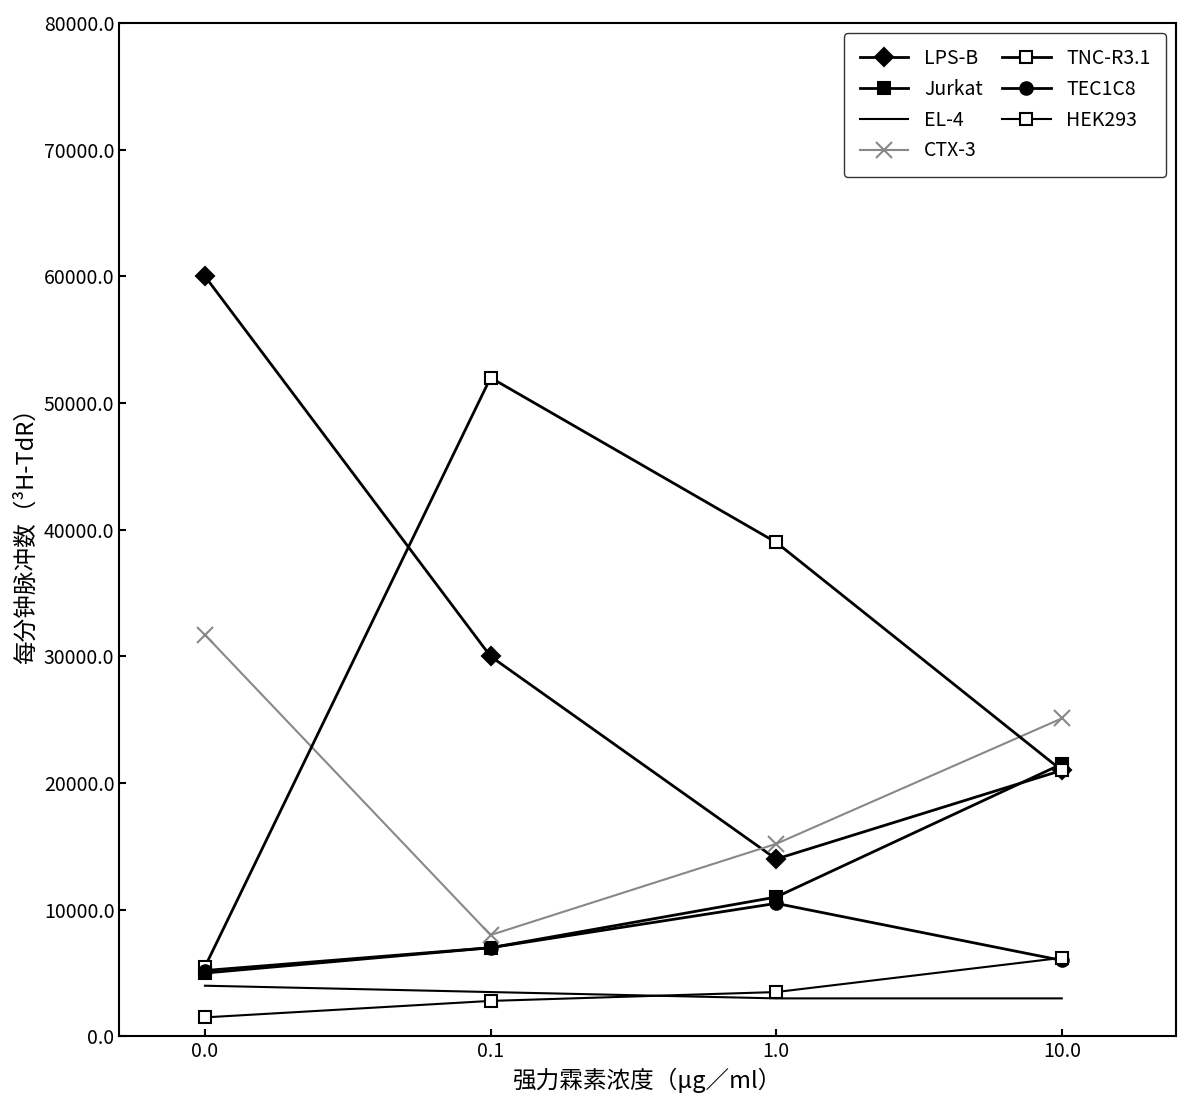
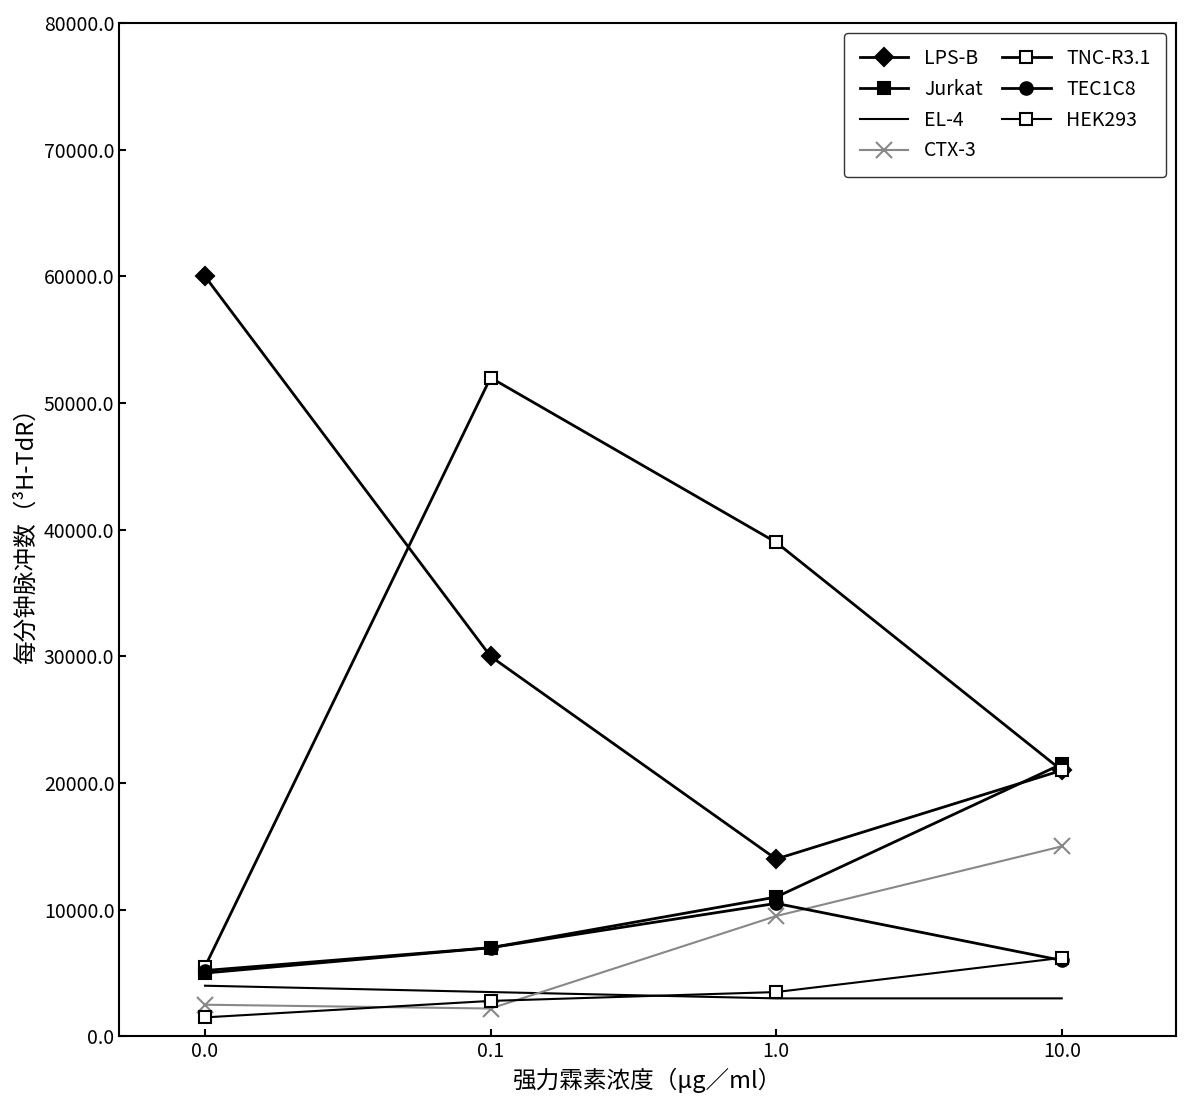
CTX-3/0.0: 31700 -> 2500
CTX-3/0.1: 8000 -> 2200
CTX-3/1.0: 15200 -> 9500
CTX-3/10.0: 25100 -> 15000
